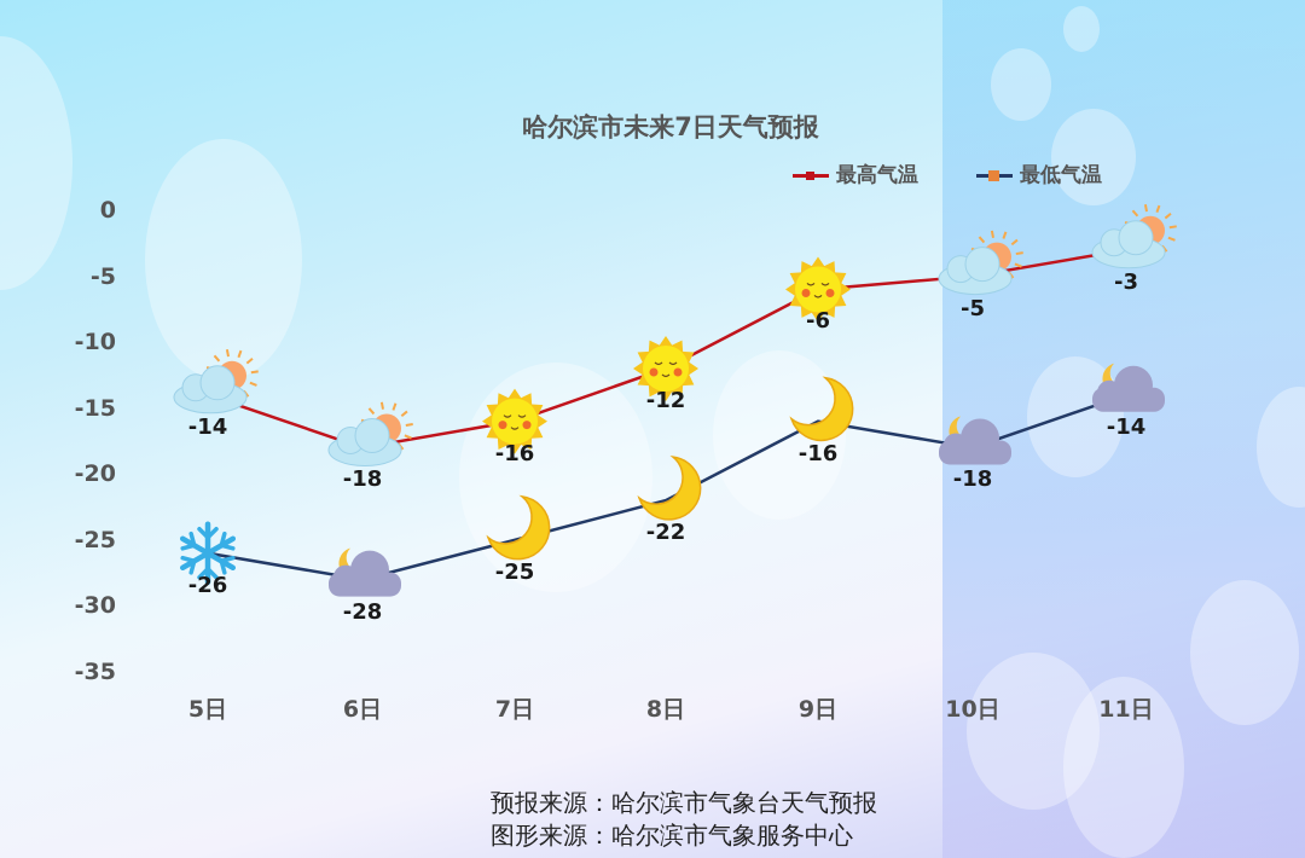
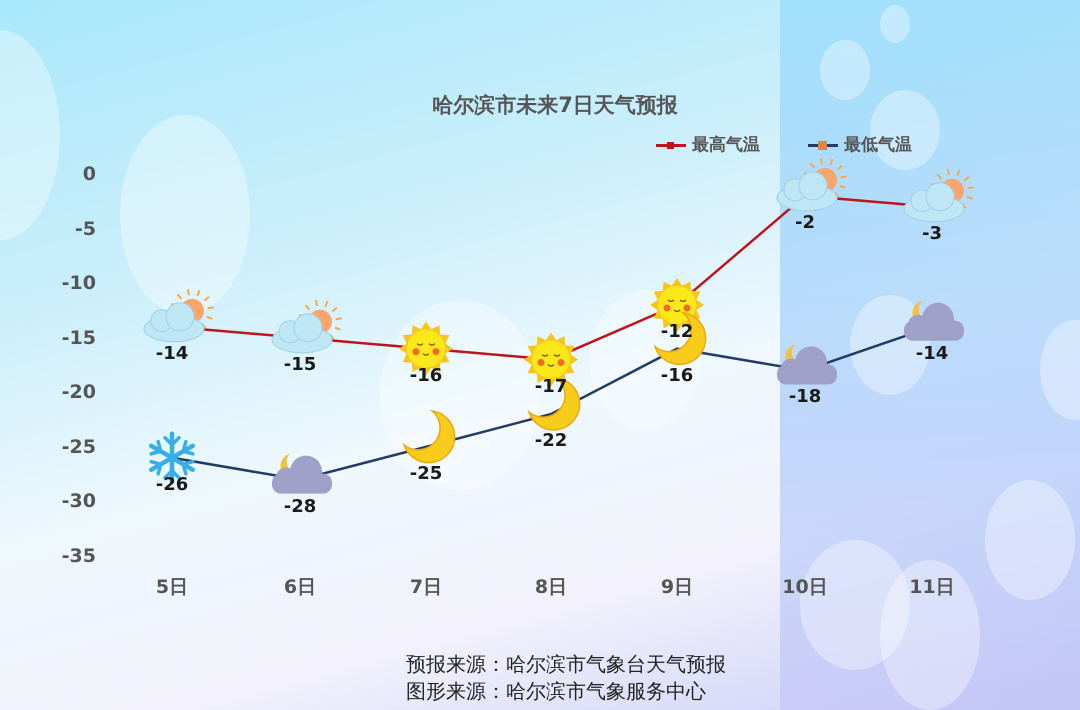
最高气温/6日: -18 -> -15
最高气温/8日: -12 -> -17
最高气温/9日: -6 -> -12
最高气温/10日: -5 -> -2
